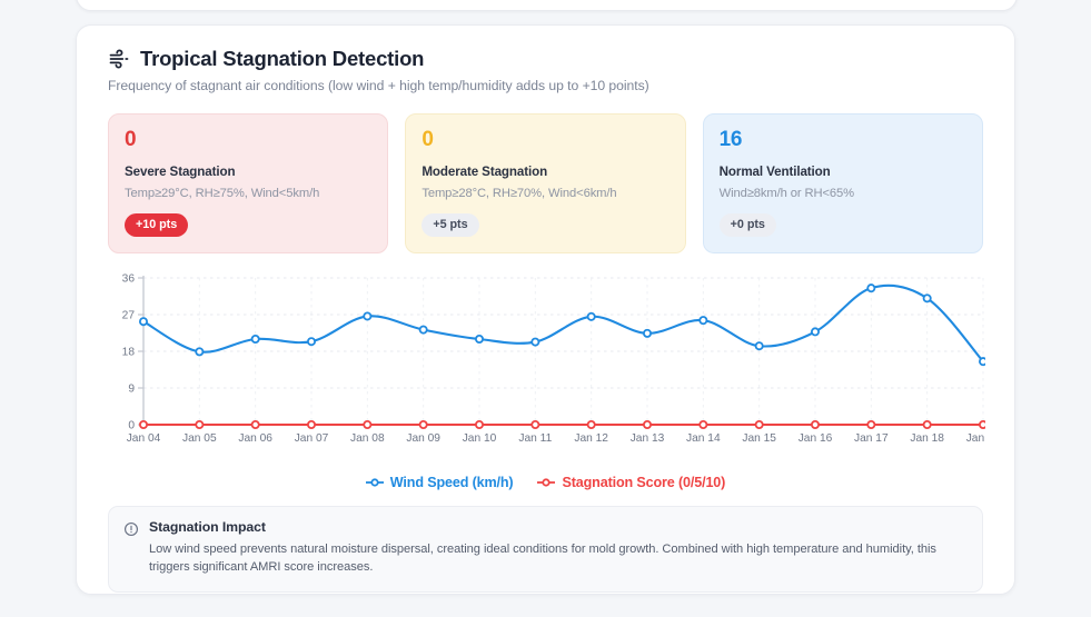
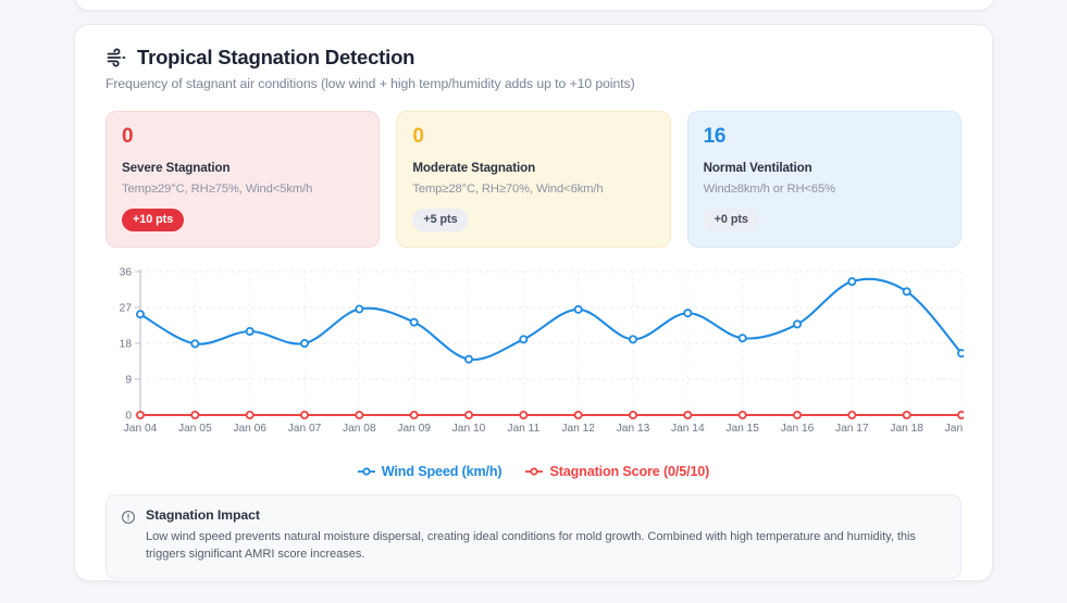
Wind Speed (km/h)/Jan 07: 20 -> 18
Wind Speed (km/h)/Jan 10: 21 -> 14
Wind Speed (km/h)/Jan 11: 20 -> 19
Wind Speed (km/h)/Jan 13: 22 -> 19
